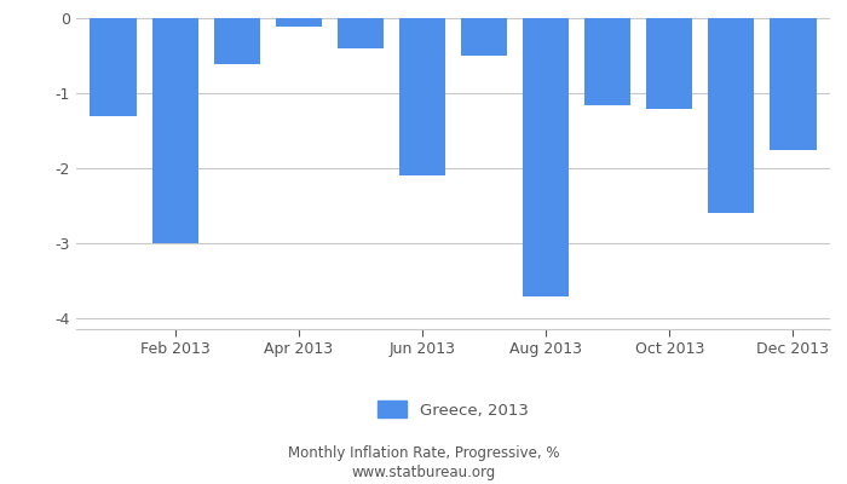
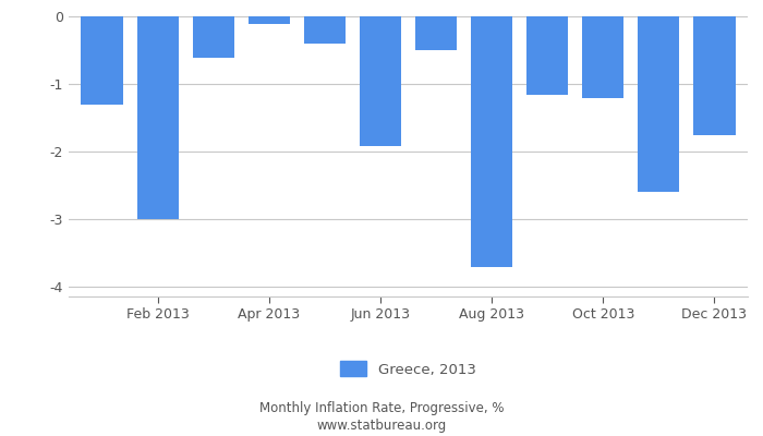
Jun 2013: -2.10 -> -1.92
